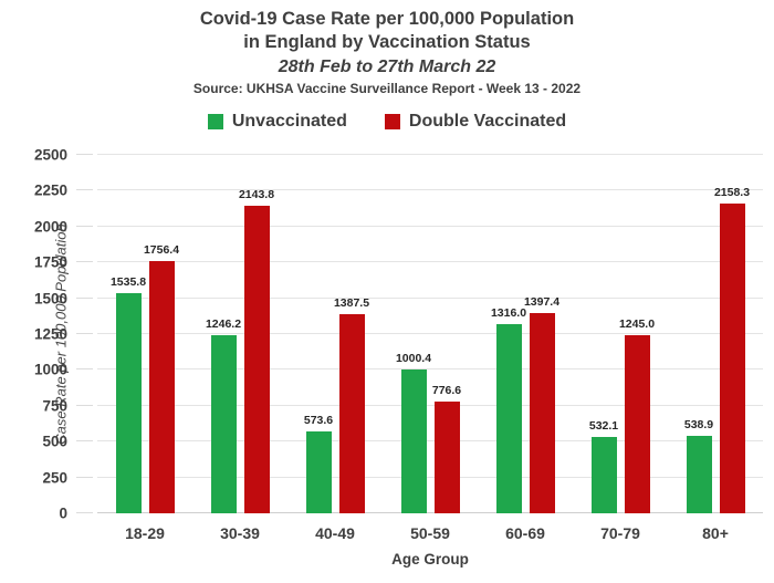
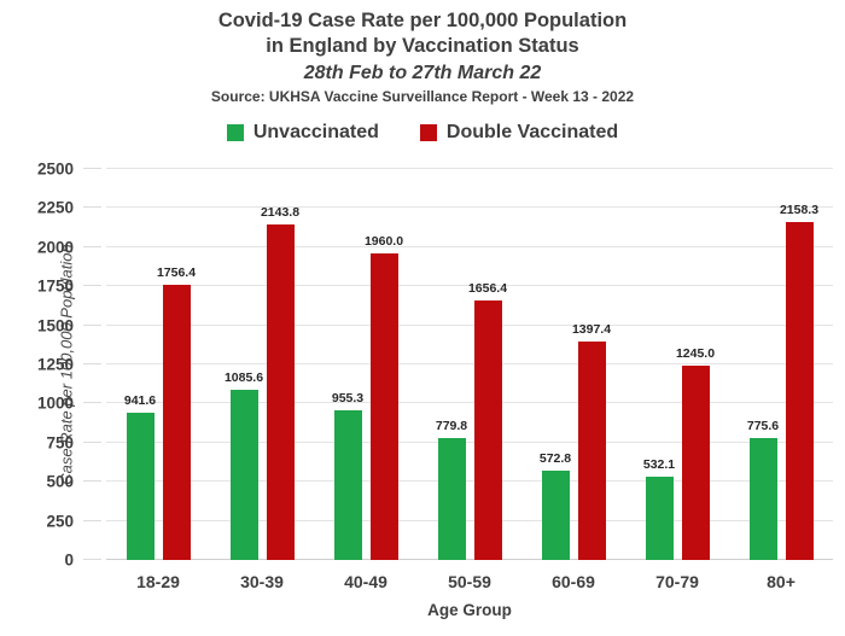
Unvaccinated/18-29: 1535.8 -> 941.6
Unvaccinated/30-39: 1246.2 -> 1085.6
Unvaccinated/40-49: 573.6 -> 955.3
Double Vaccinated/40-49: 1387.5 -> 1960.0
Unvaccinated/50-59: 1000.4 -> 779.8
Double Vaccinated/50-59: 776.6 -> 1656.4
Unvaccinated/60-69: 1316.0 -> 572.8
Unvaccinated/80+: 538.9 -> 775.6
